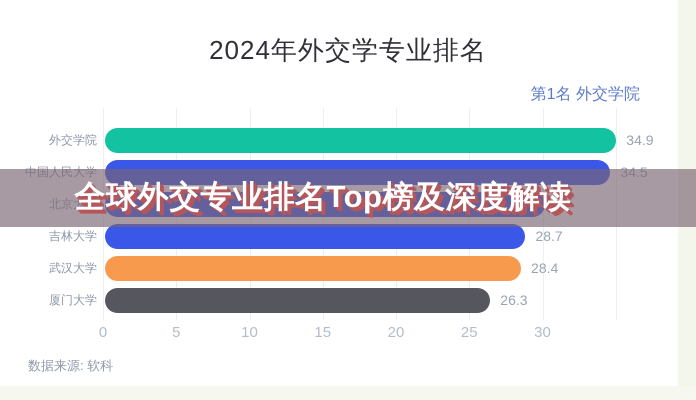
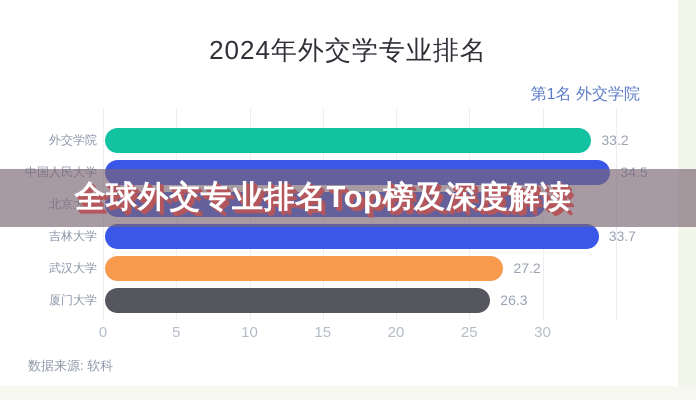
外交学院: 34.9 -> 33.2
吉林大学: 28.7 -> 33.7
武汉大学: 28.4 -> 27.2
